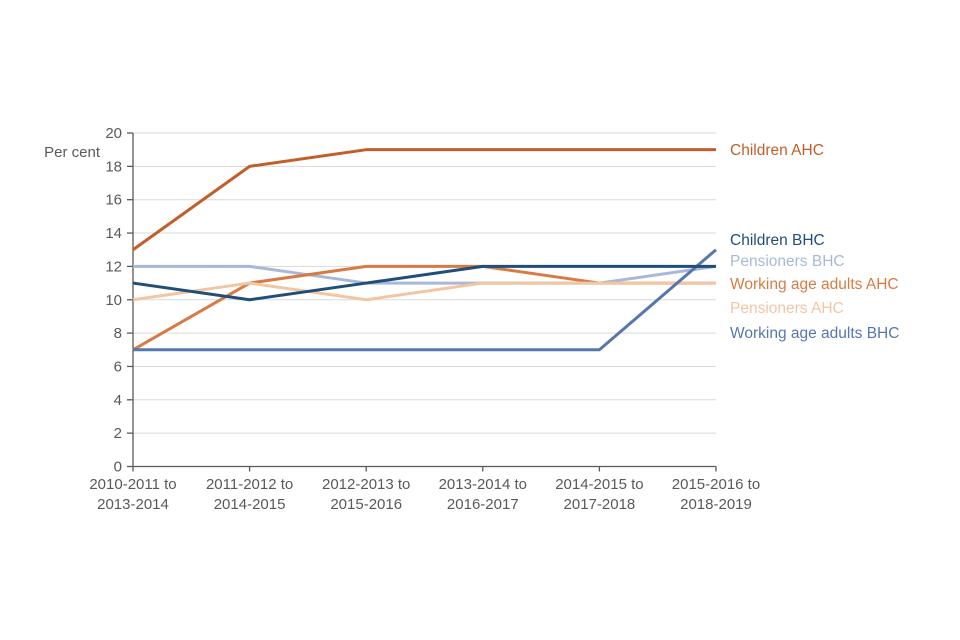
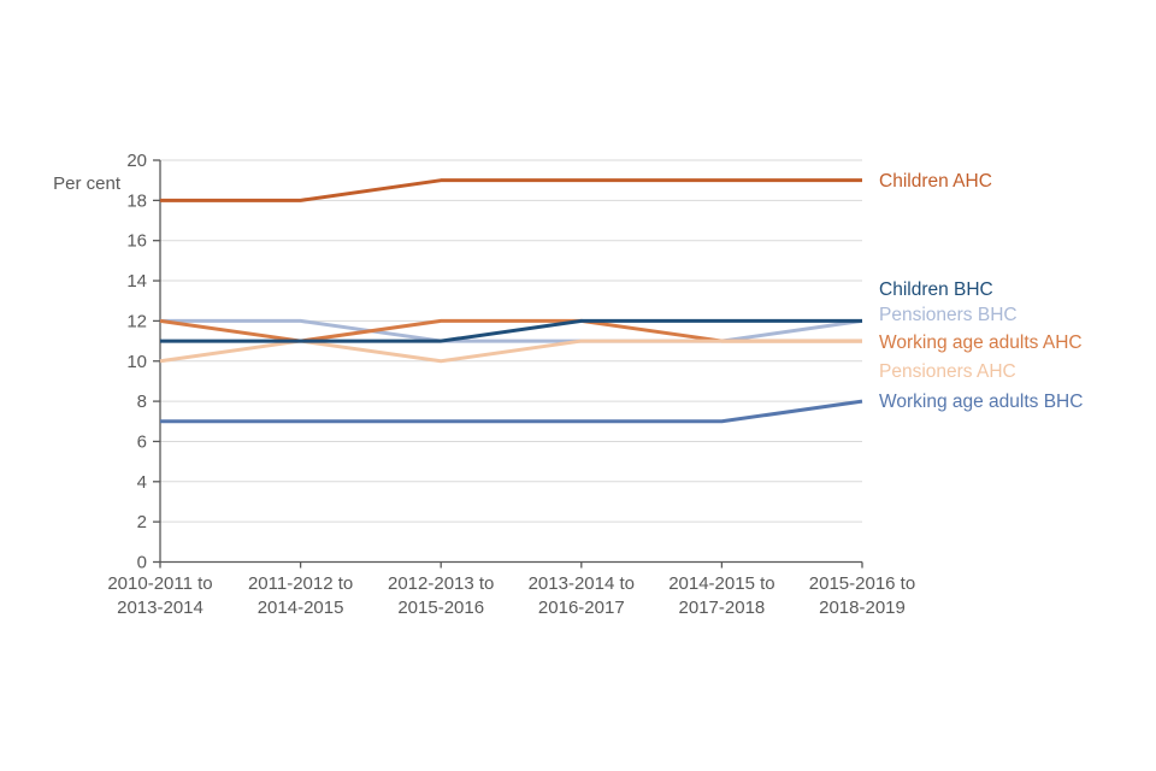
Children AHC/2010-2011 to 2013-2014: 13 -> 18
Working age adults AHC/2010-2011 to 2013-2014: 7 -> 12
Children BHC/2011-2012 to 2014-2015: 10 -> 11
Working age adults BHC/2015-2016 to 2018-2019: 13 -> 8
